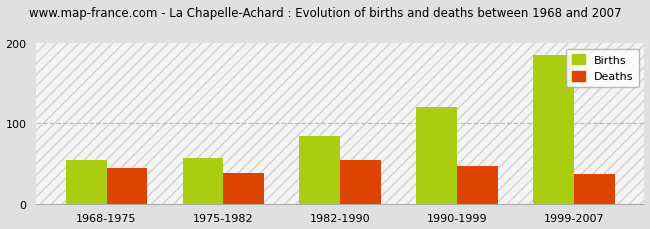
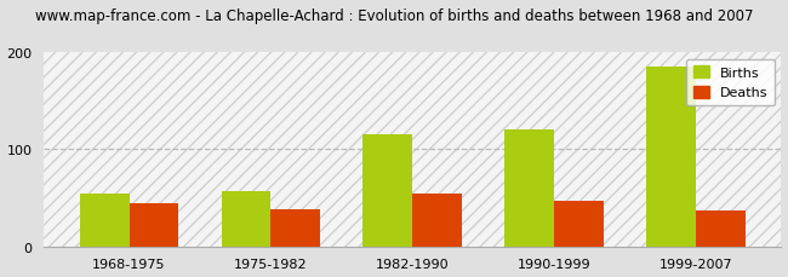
Births/1982-1990: 85 -> 116
